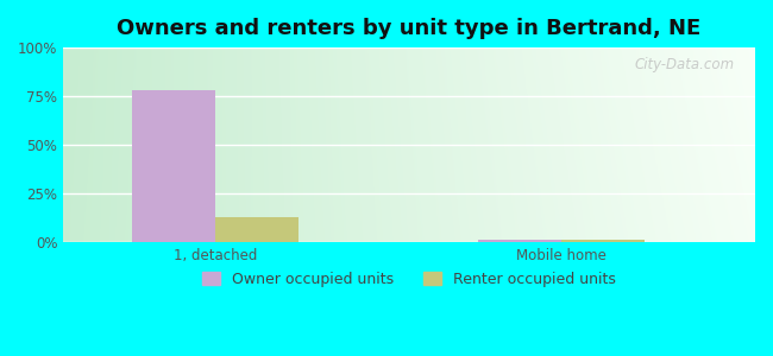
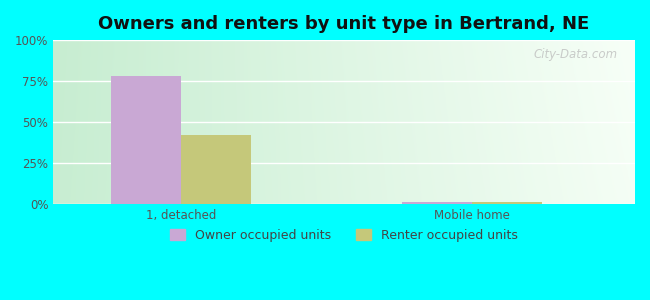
Renter occupied units/1, detached: 13% -> 42%
